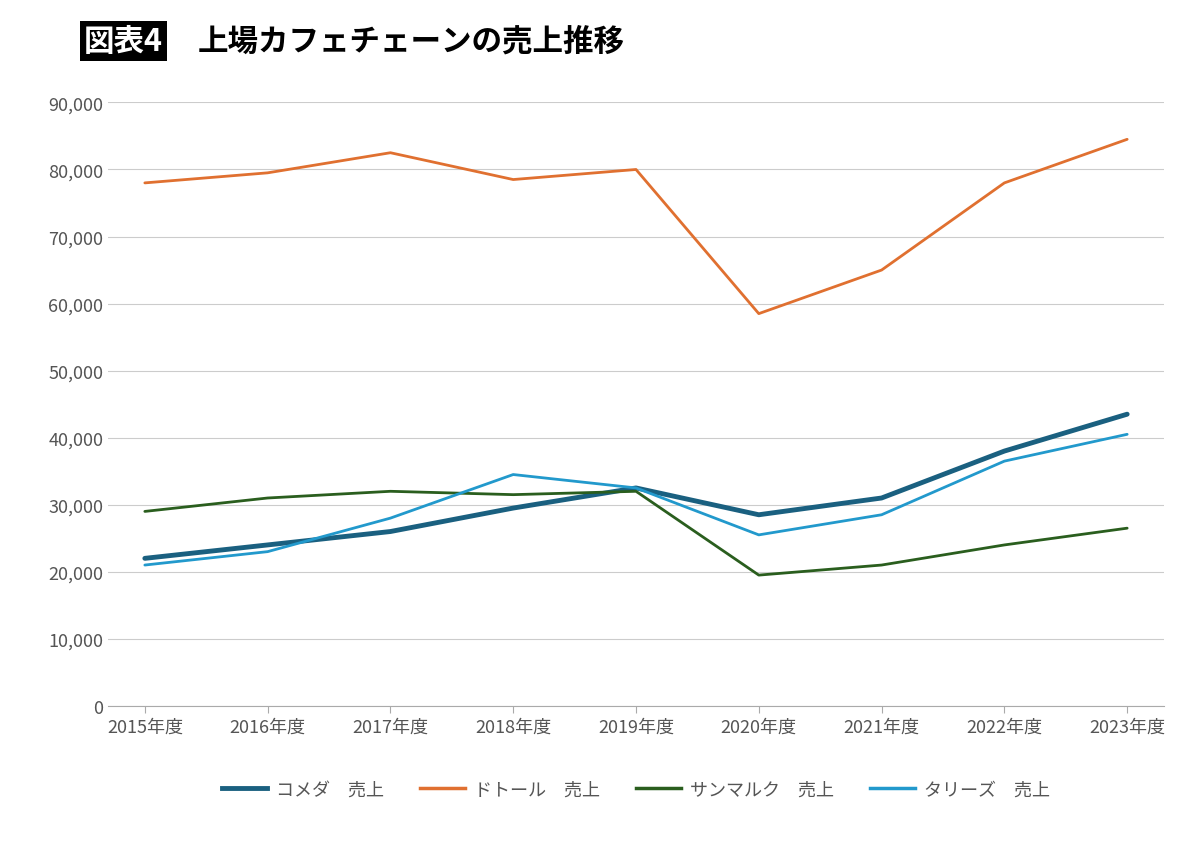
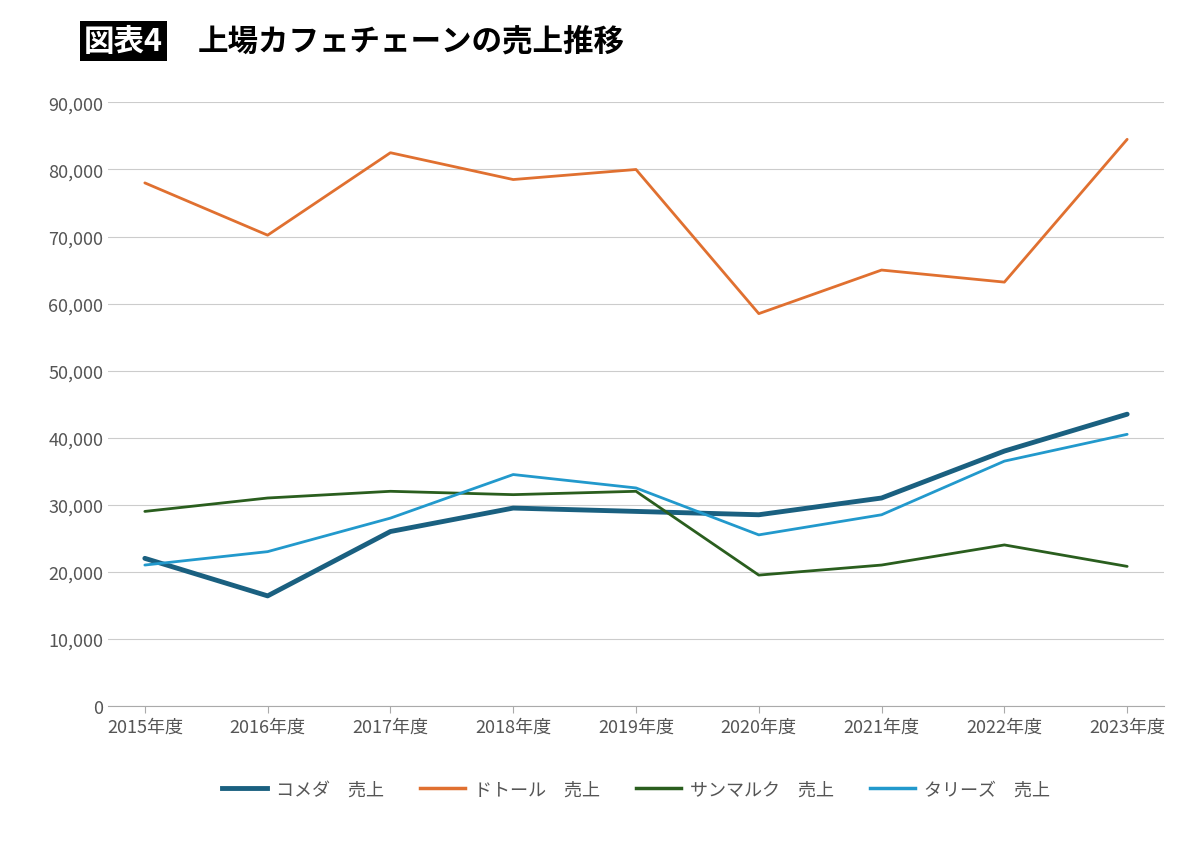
コメダ 売上/2016年度: 24,000 -> 16,400
ドトール 売上/2016年度: 79,500 -> 70,200
コメダ 売上/2019年度: 32,500 -> 29,000
ドトール 売上/2022年度: 78,000 -> 63,200
サンマルク 売上/2023年度: 26,500 -> 20,800
